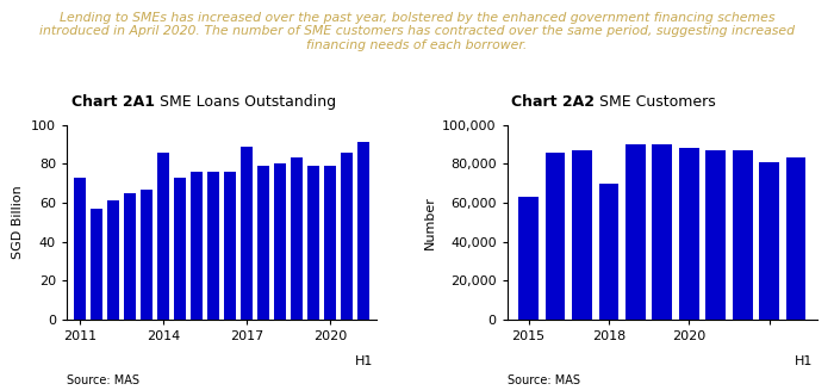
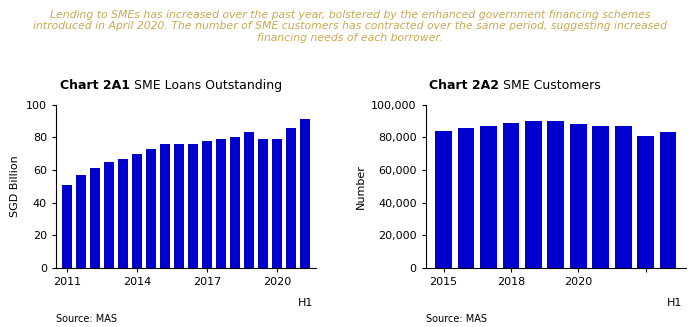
2011: 73 -> 51
2014: 86 -> 70
2017: 89 -> 78
2015: 63,000 -> 84,000
2018: 70,000 -> 89,000
